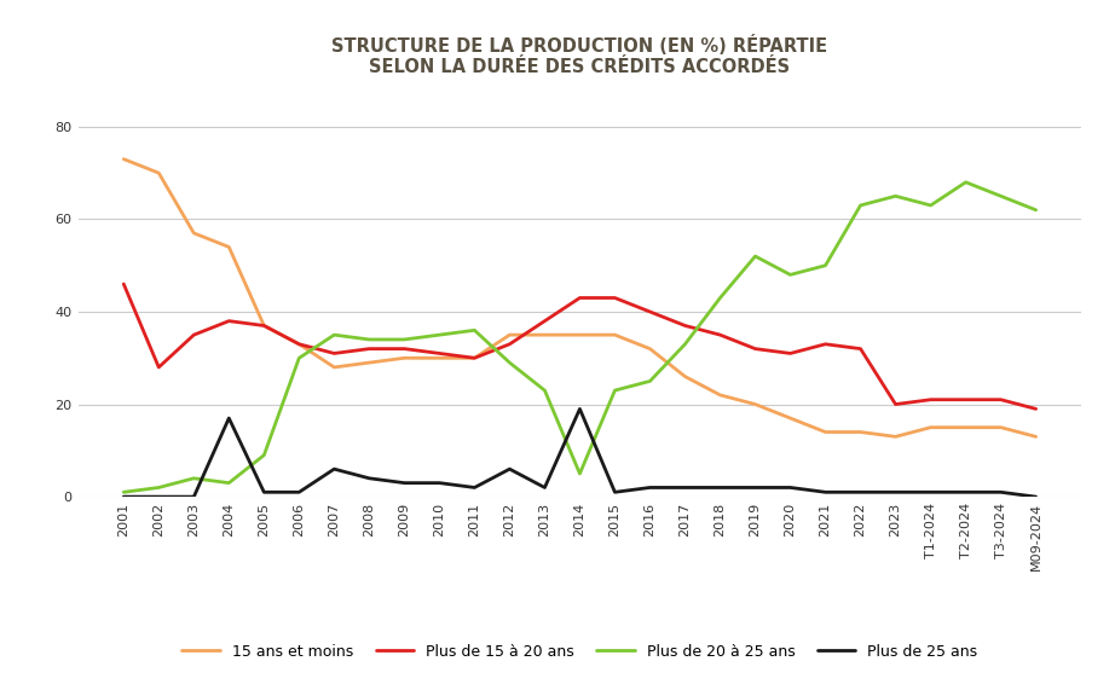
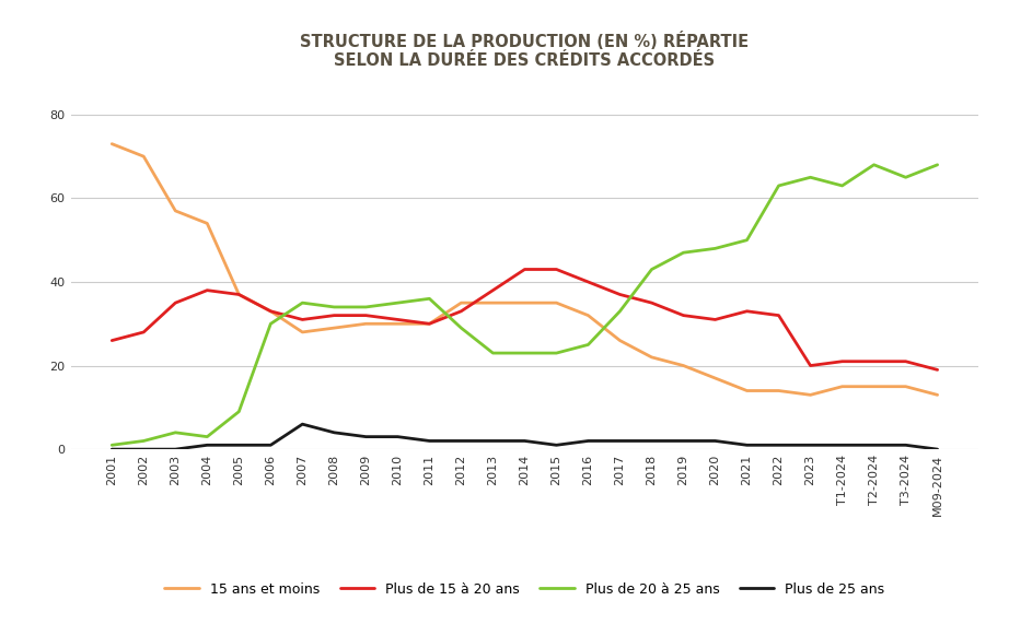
Plus de 15 à 20 ans/2001: 46 -> 26
Plus de 25 ans/2004: 17 -> 1
Plus de 25 ans/2012: 6 -> 2
Plus de 20 à 25 ans/2014: 5 -> 23
Plus de 25 ans/2014: 19 -> 2
Plus de 20 à 25 ans/2019: 52 -> 47
Plus de 20 à 25 ans/M09-2024: 62 -> 68
